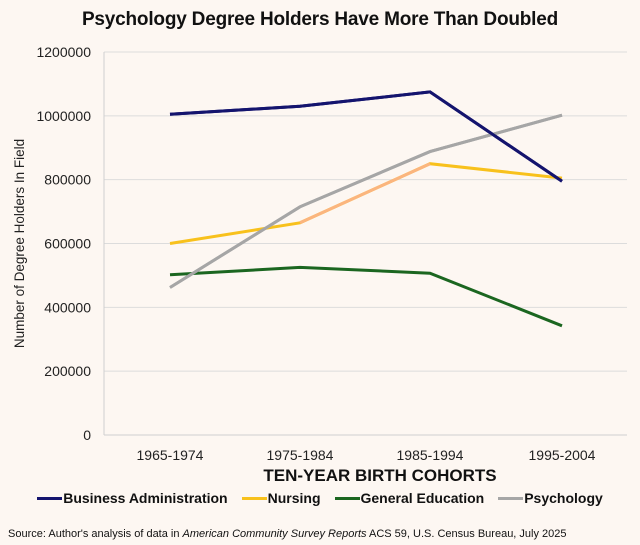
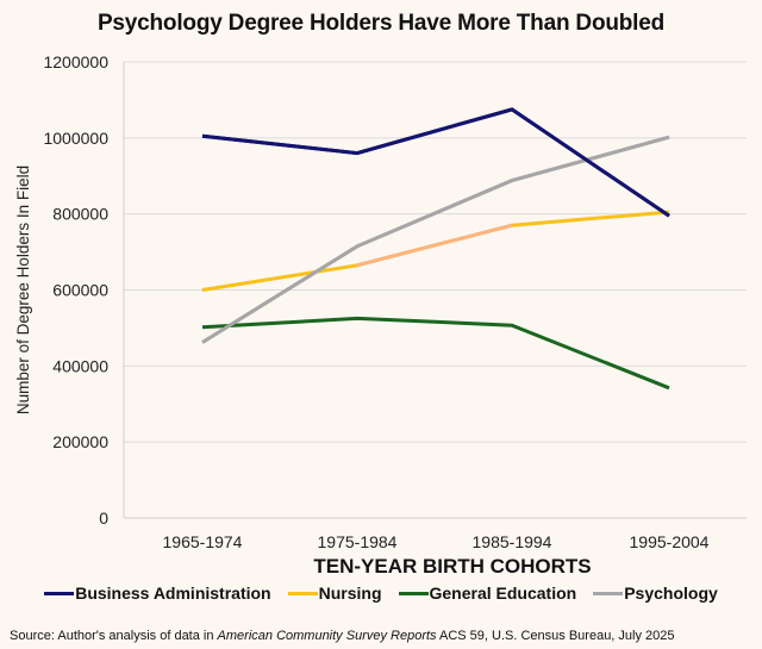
Business Administration/1975-1984: 1030000 -> 960000
Nursing/1985-1994: 850000 -> 770000
